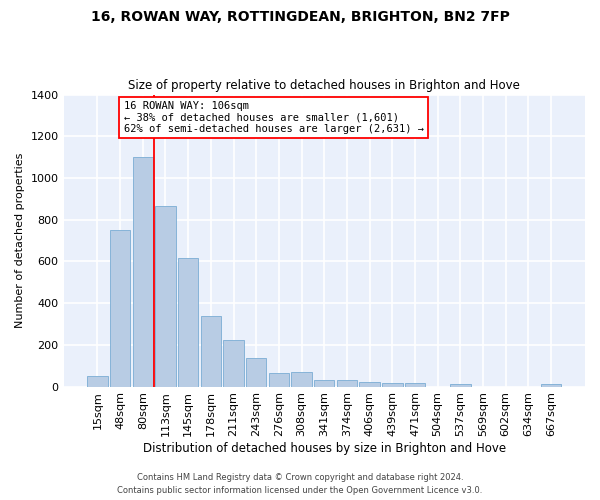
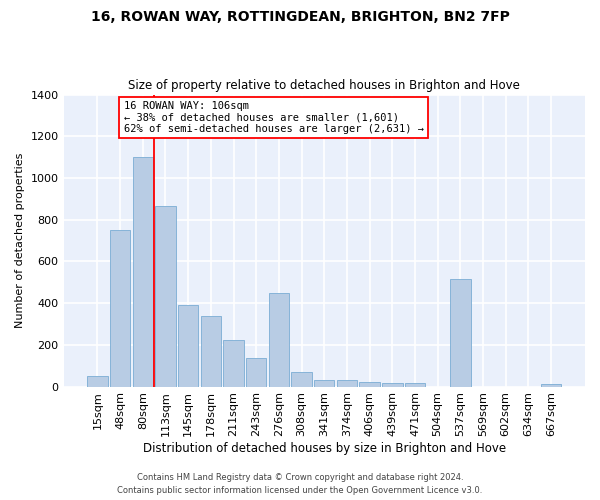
145sqm: 615 -> 390
276sqm: 65 -> 450
537sqm: 12 -> 515
